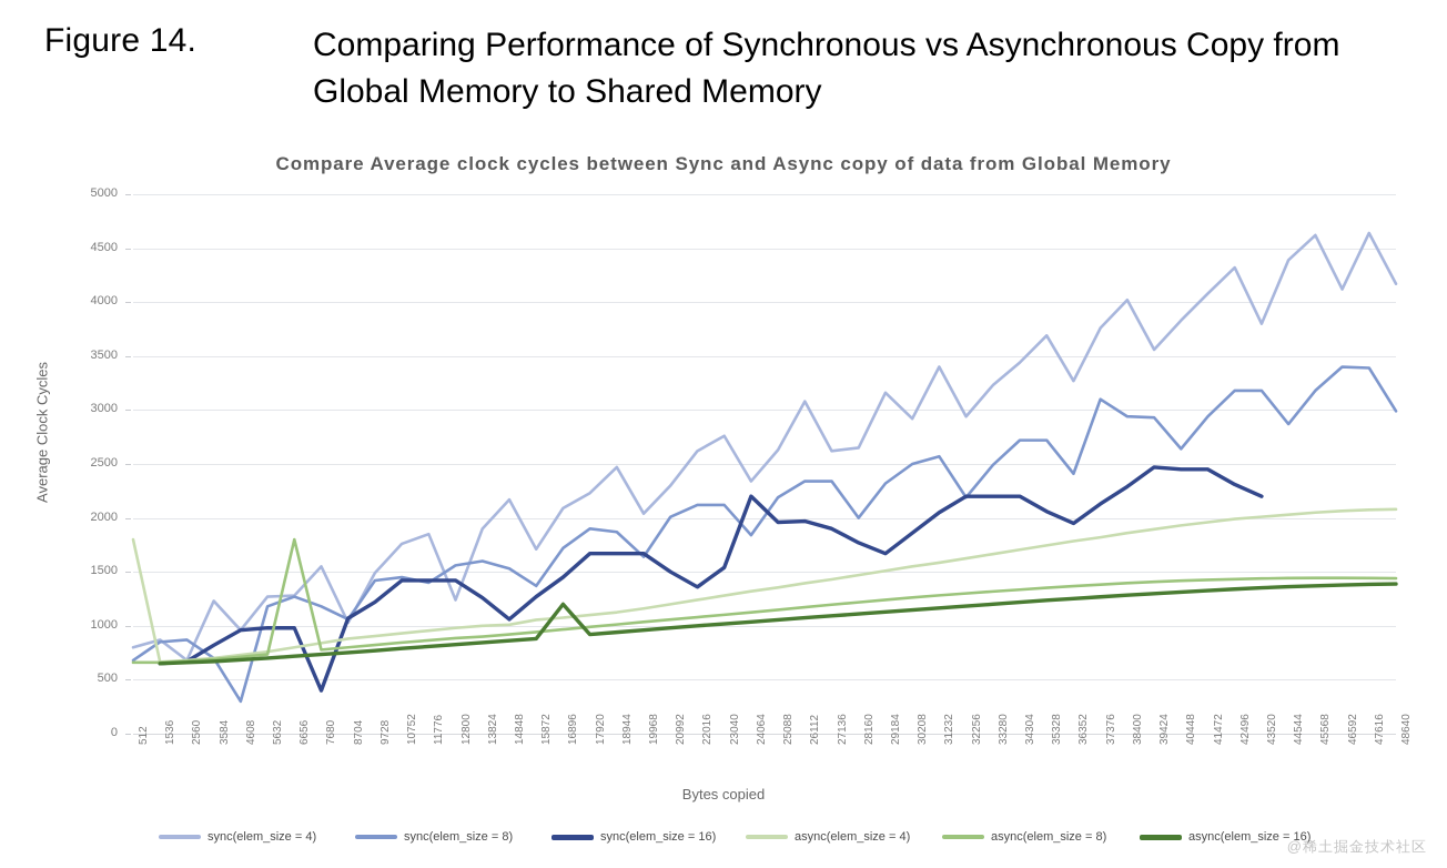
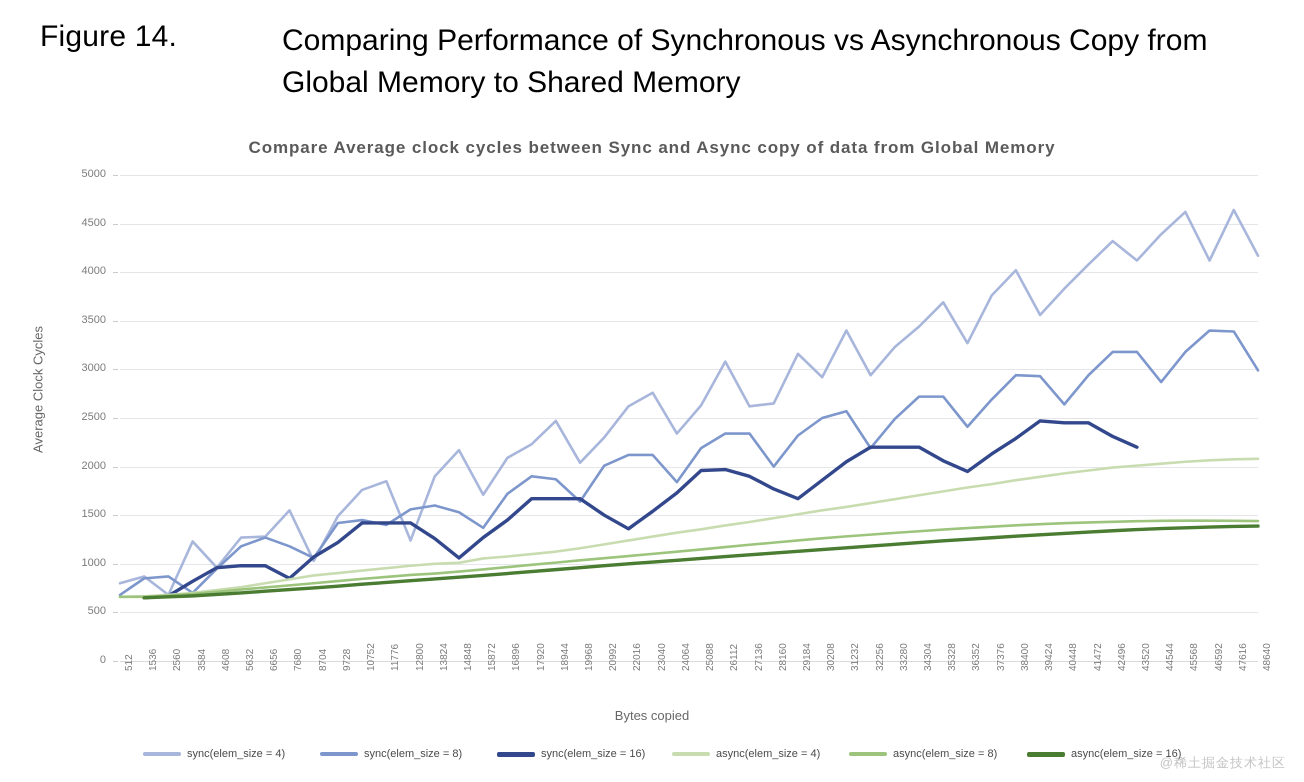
async(elem_size = 4)/512: 1800 -> 700
sync(elem_size = 8)/4608: 300 -> 1000
async(elem_size = 8)/6656: 1800 -> 800
sync(elem_size = 16)/7680: 400 -> 800
async(elem_size = 16)/16896: 1200 -> 900
sync(elem_size = 16)/24064: 2200 -> 1700
sync(elem_size = 8)/37376: 3100 -> 2700
sync(elem_size = 4)/43520: 3800 -> 4100
